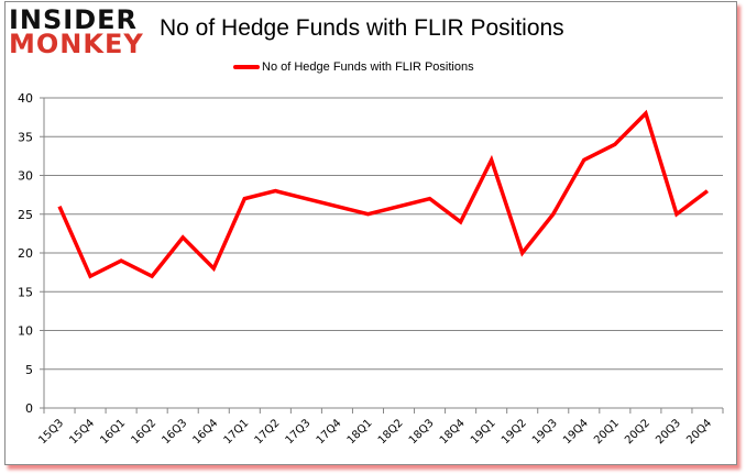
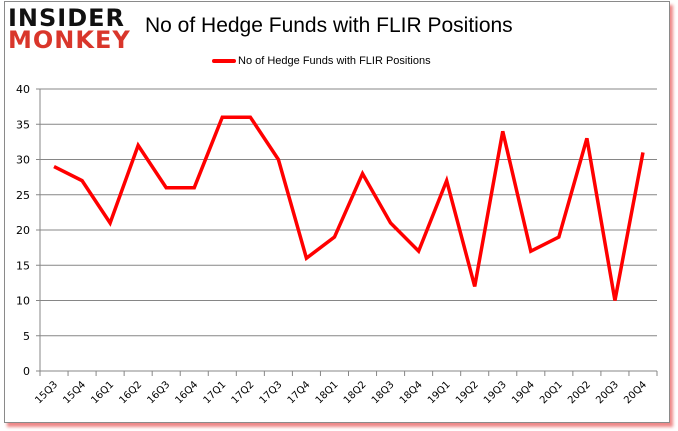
15Q3: 26 -> 29
15Q4: 17 -> 27
16Q1: 19 -> 21
16Q2: 17 -> 32
16Q3: 22 -> 26
16Q4: 18 -> 26
17Q1: 27 -> 36
17Q2: 28 -> 36
17Q3: 27 -> 30
17Q4: 26 -> 16
18Q1: 25 -> 19
18Q2: 26 -> 28
18Q3: 27 -> 21
18Q4: 24 -> 17
19Q1: 32 -> 27
19Q2: 20 -> 12
19Q3: 25 -> 34
19Q4: 32 -> 17
20Q1: 34 -> 19
20Q2: 38 -> 33
20Q3: 25 -> 10
20Q4: 28 -> 31
